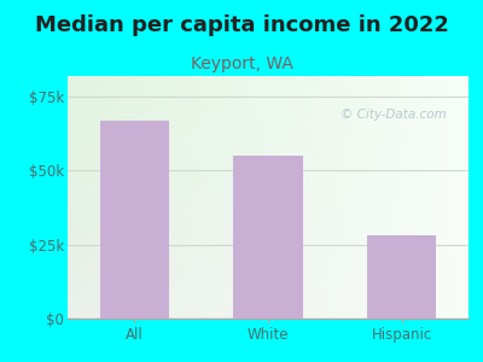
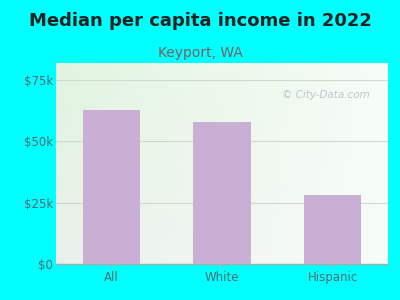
All: $67k -> $63k
White: $55k -> $58k
